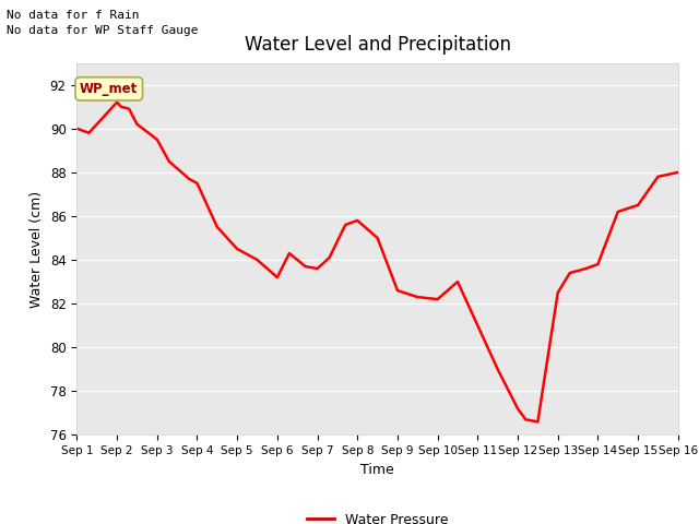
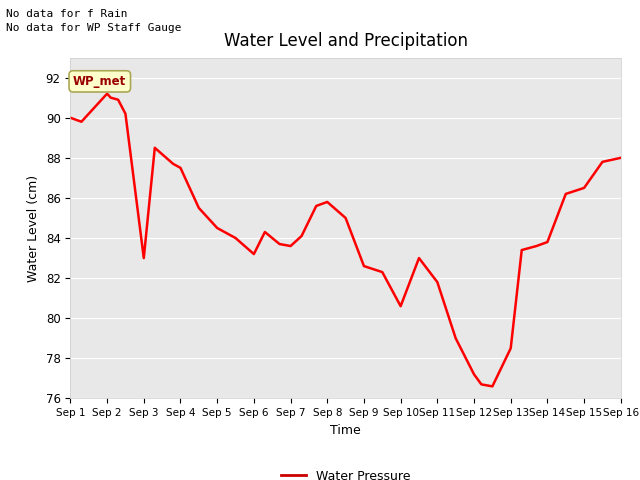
Sep 3: 89.5 -> 83.0
Sep 10: 82.2 -> 80.6
Sep 11: 81.0 -> 81.8
Sep 13: 82.5 -> 78.5
